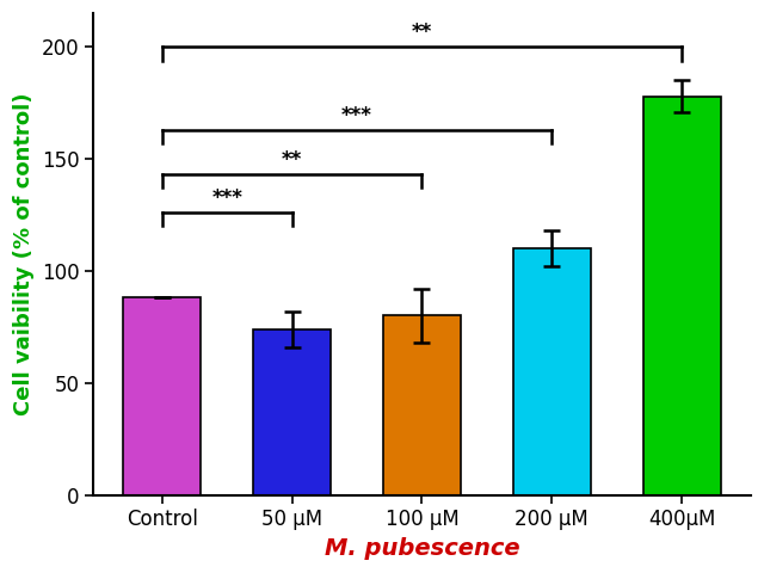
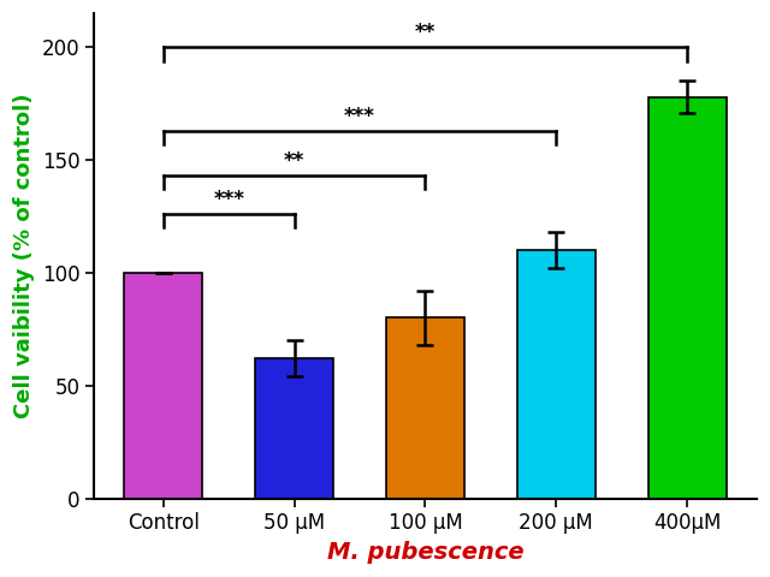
Control: 88 -> 100
50 μM: 74 -> 62
